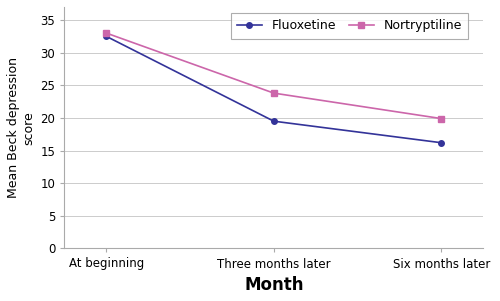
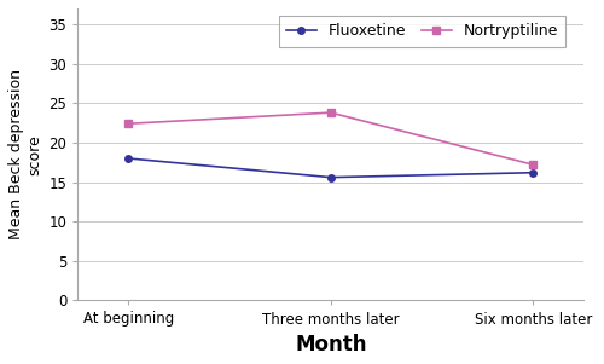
Fluoxetine/At beginning: 32.5 -> 18.0
Nortryptiline/At beginning: 33.0 -> 22.4
Fluoxetine/Three months later: 19.5 -> 15.6
Nortryptiline/Six months later: 19.9 -> 17.2
